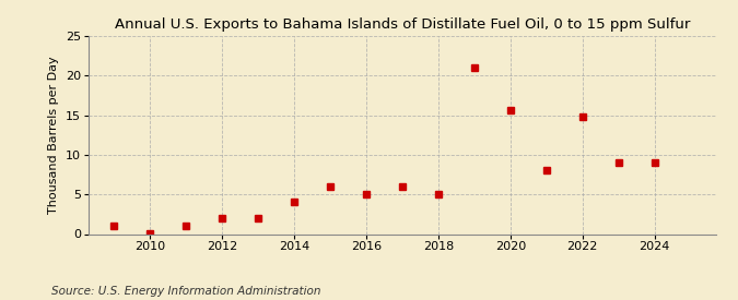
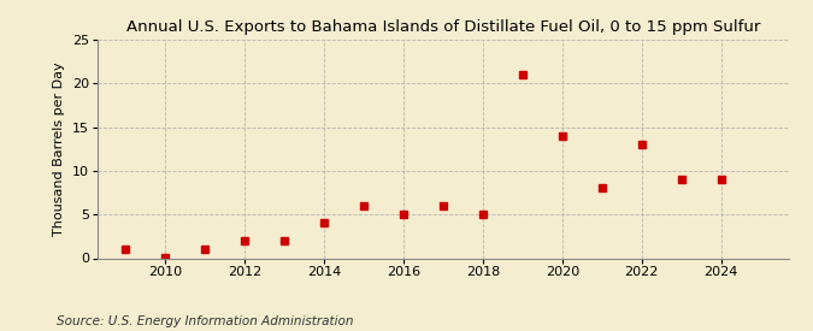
2020: 15.6 -> 14.0
2022: 14.8 -> 13.0
